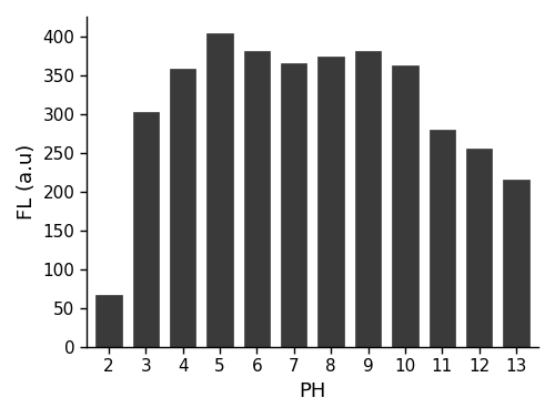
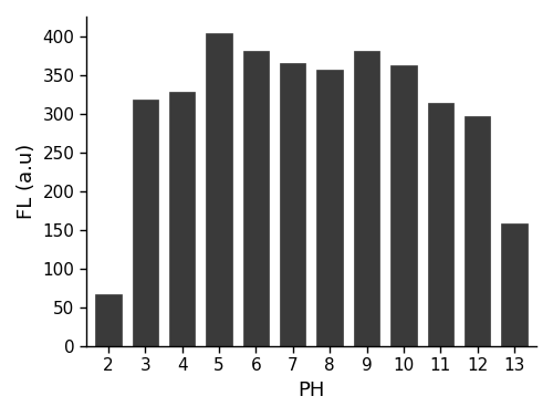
3: 302 -> 318
4: 358 -> 328
8: 373 -> 356
11: 280 -> 314
12: 255 -> 296
13: 215 -> 158
